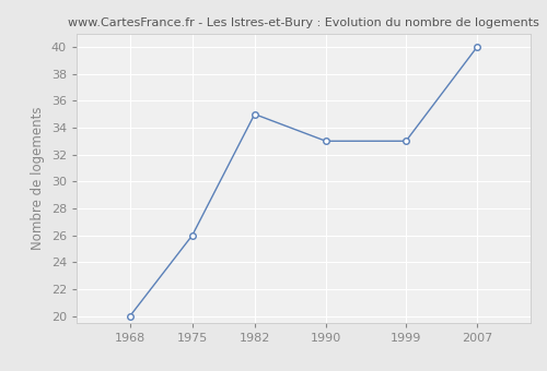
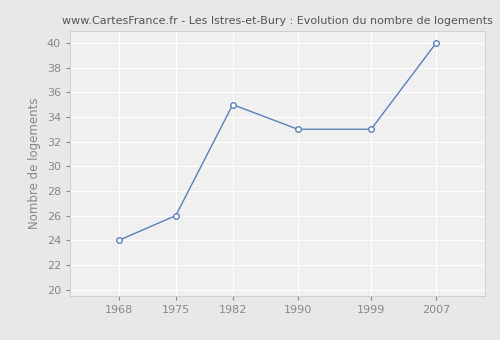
1968: 20 -> 24
